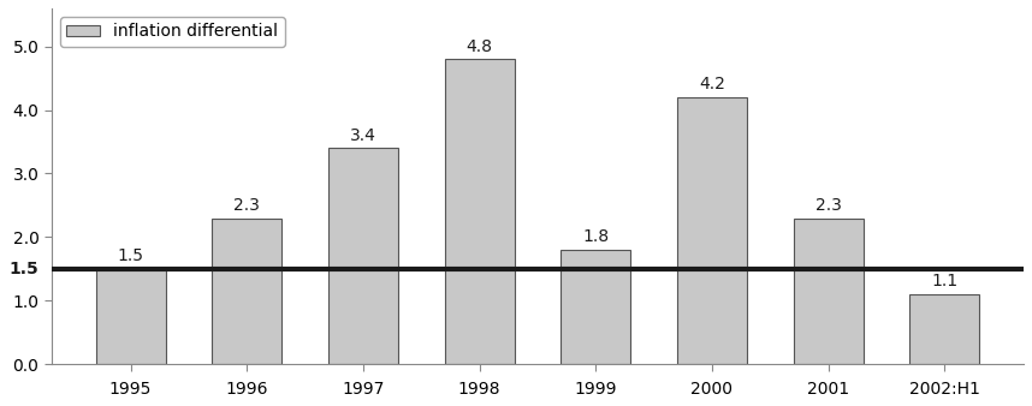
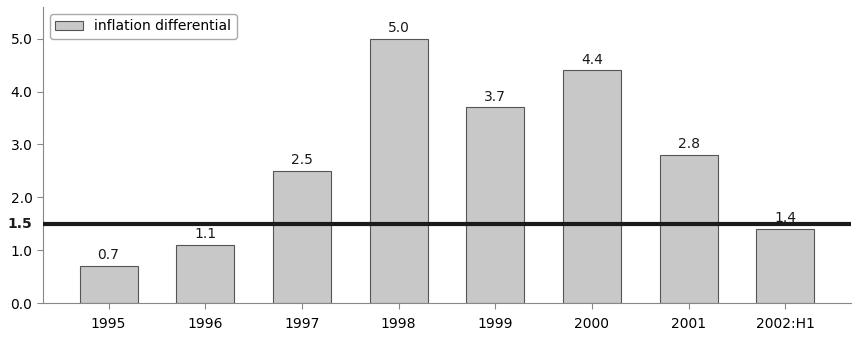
1995: 1.5 -> 0.7
1996: 2.3 -> 1.1
1997: 3.4 -> 2.5
1998: 4.8 -> 5.0
1999: 1.8 -> 3.7
2000: 4.2 -> 4.4
2001: 2.3 -> 2.8
2002:H1: 1.1 -> 1.4
